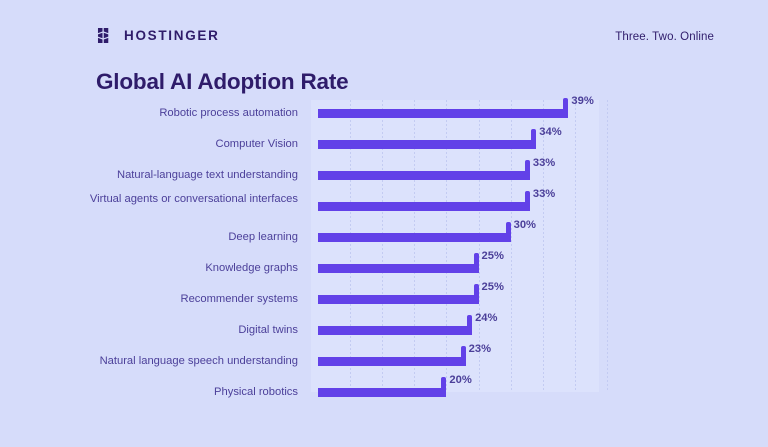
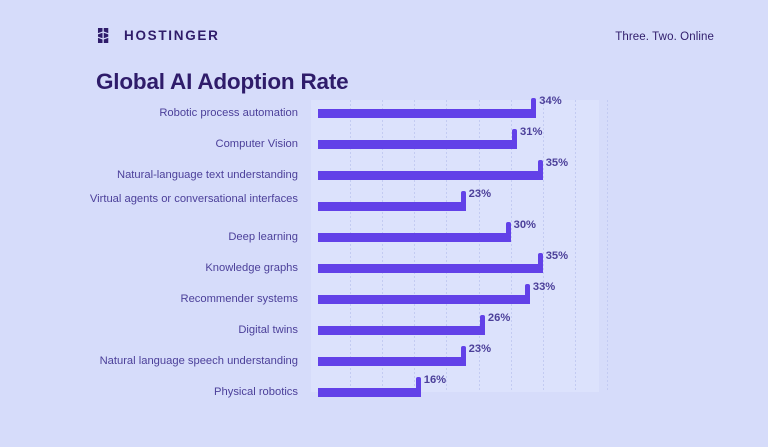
Robotic process automation: 39% -> 34%
Computer Vision: 34% -> 31%
Natural-language text understanding: 33% -> 35%
Virtual agents or conversational interfaces: 33% -> 23%
Knowledge graphs: 25% -> 35%
Recommender systems: 25% -> 33%
Digital twins: 24% -> 26%
Physical robotics: 20% -> 16%
